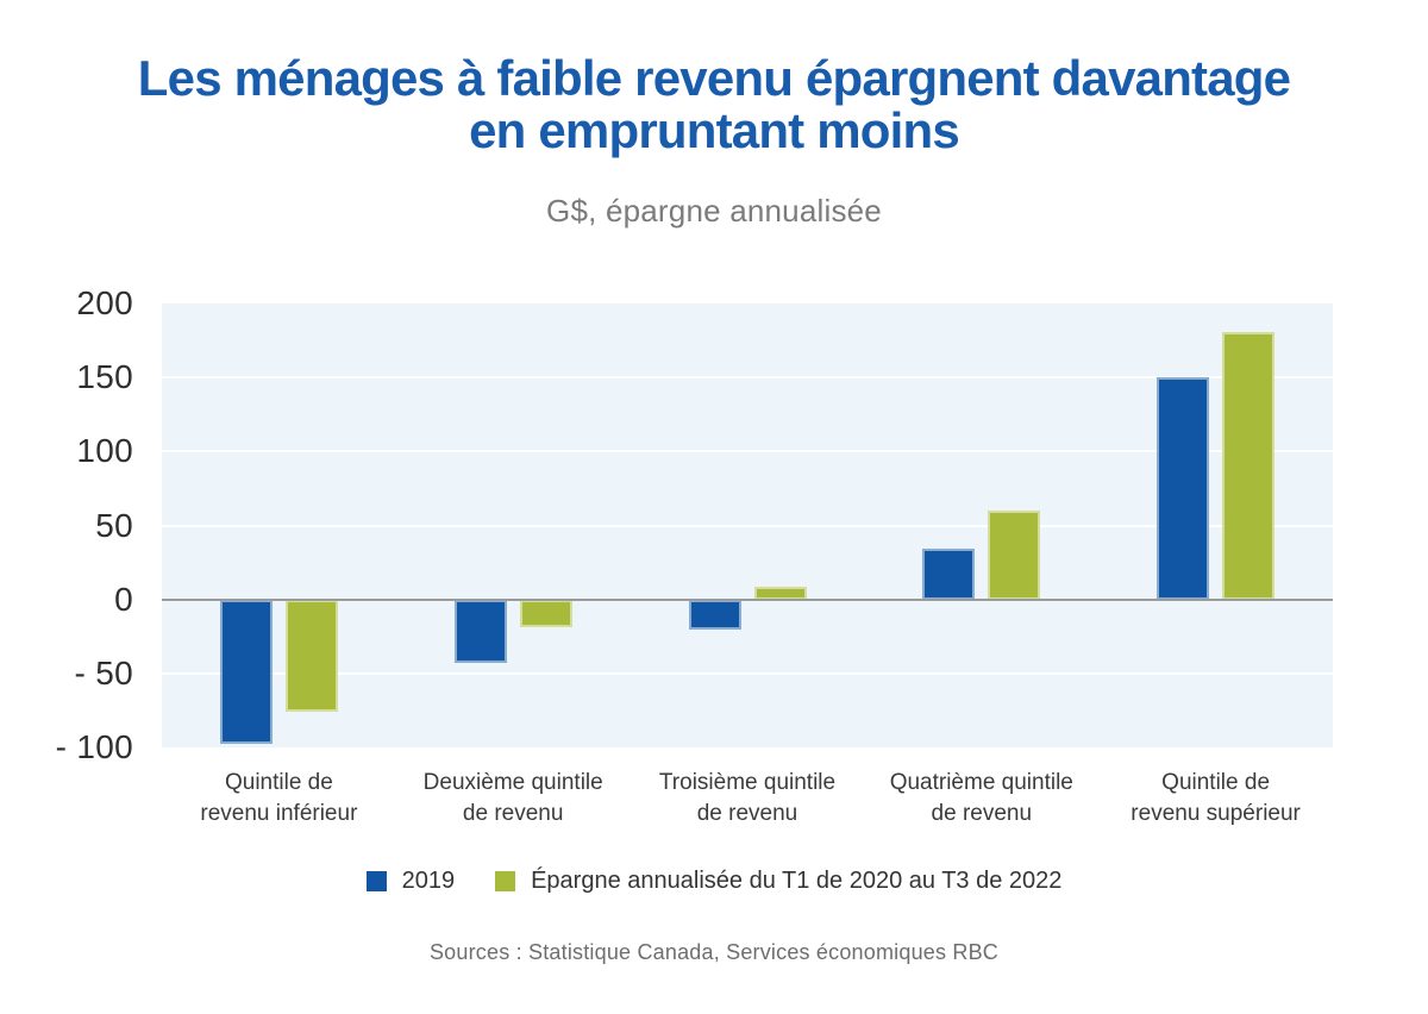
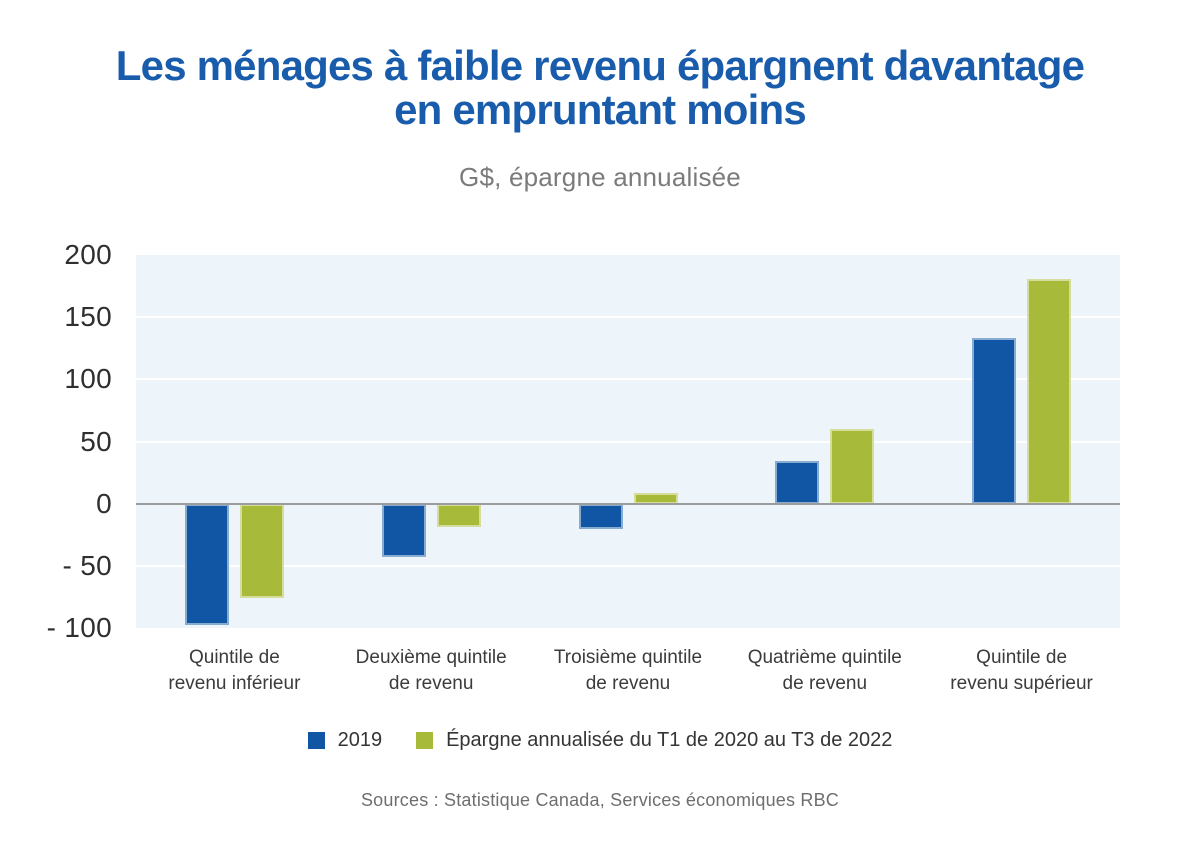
2019/Quintile de revenu supérieur: 150 -> 133
